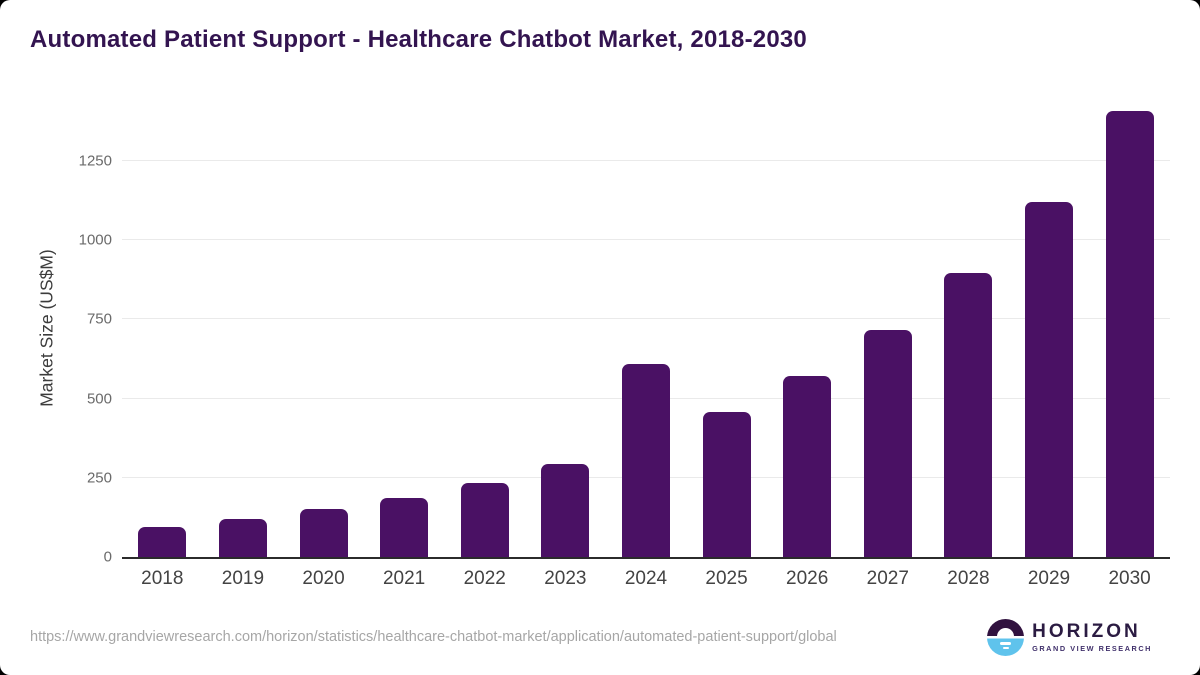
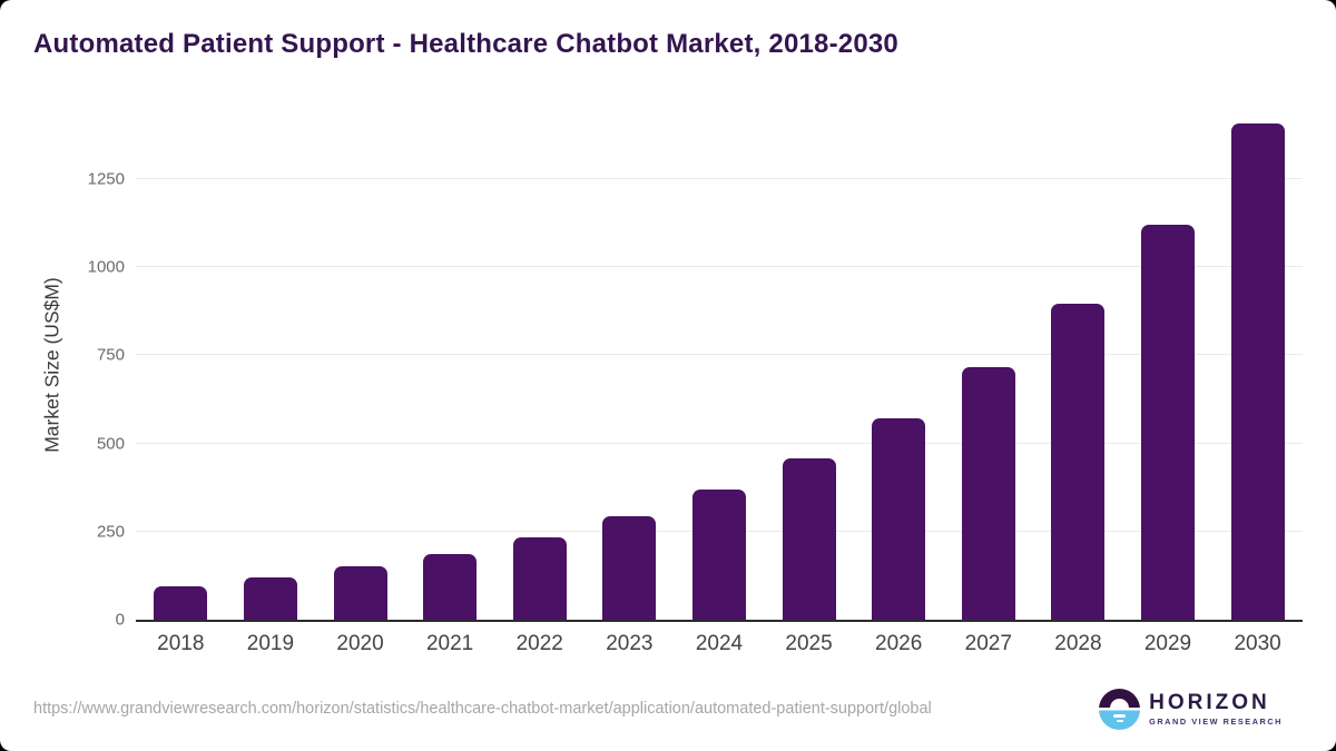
2024: 610 -> 370
